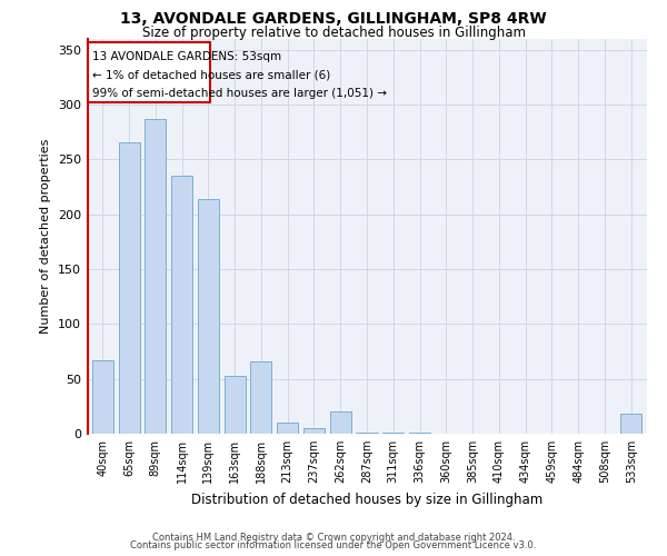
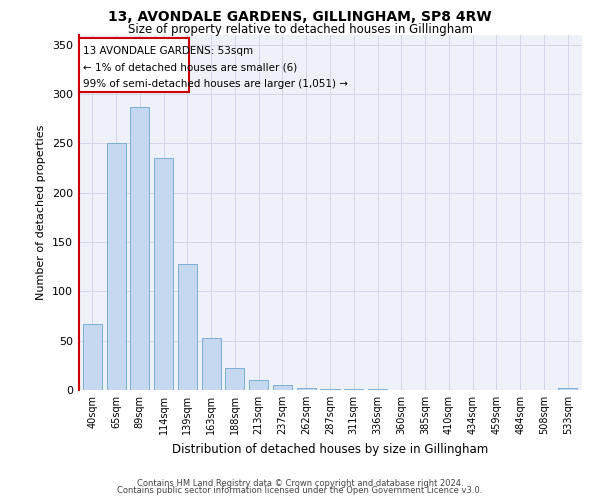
65sqm: 266 -> 250
139sqm: 214 -> 128
188sqm: 66 -> 22
262sqm: 20 -> 2
533sqm: 18 -> 2
